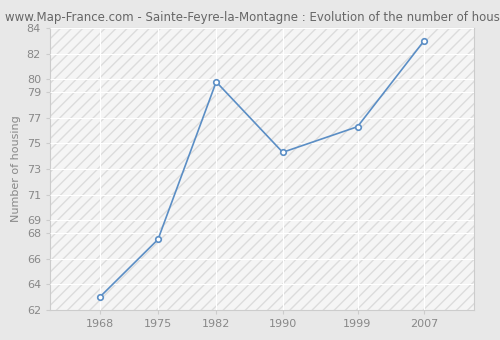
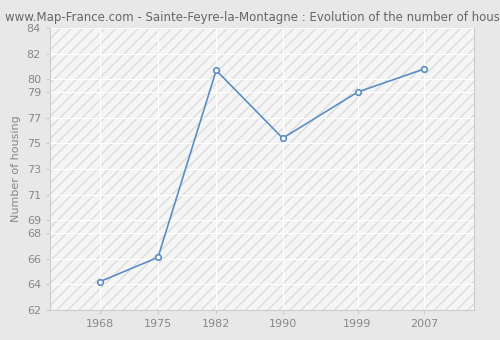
1968: 63.0 -> 64.2
1975: 67.5 -> 66.1
1982: 79.8 -> 80.7
1990: 74.3 -> 75.4
1999: 76.3 -> 79.0
2007: 83.0 -> 80.8
